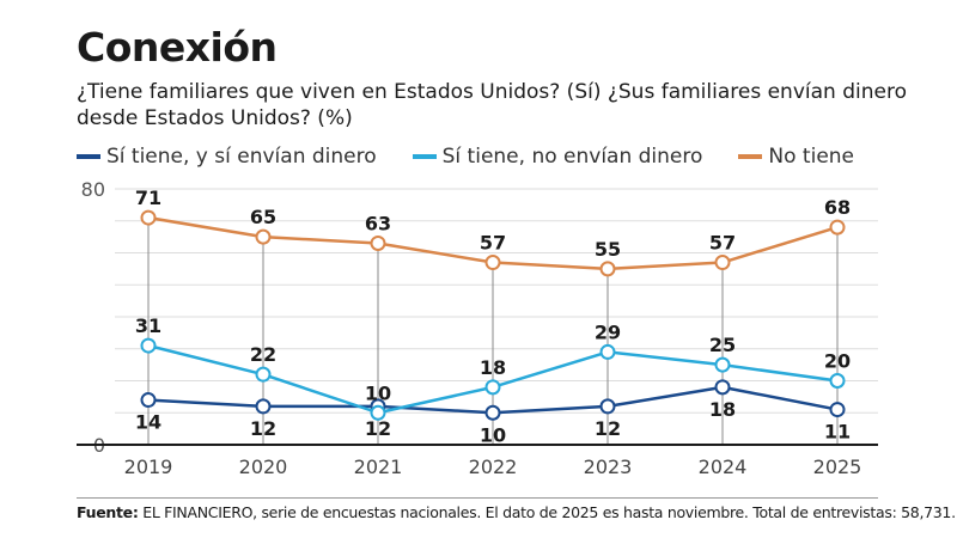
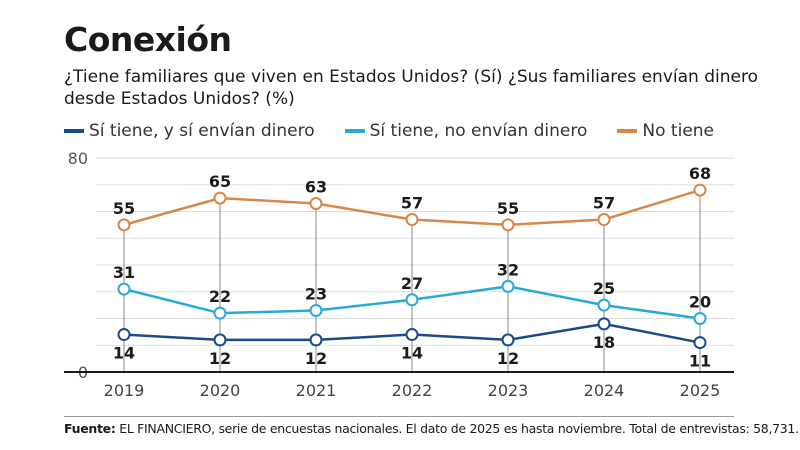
No tiene/2019: 71 -> 55
Sí tiene, no envían dinero/2021: 10 -> 23
Sí tiene, y sí envían dinero/2022: 10 -> 14
Sí tiene, no envían dinero/2022: 18 -> 27
Sí tiene, no envían dinero/2023: 29 -> 32
